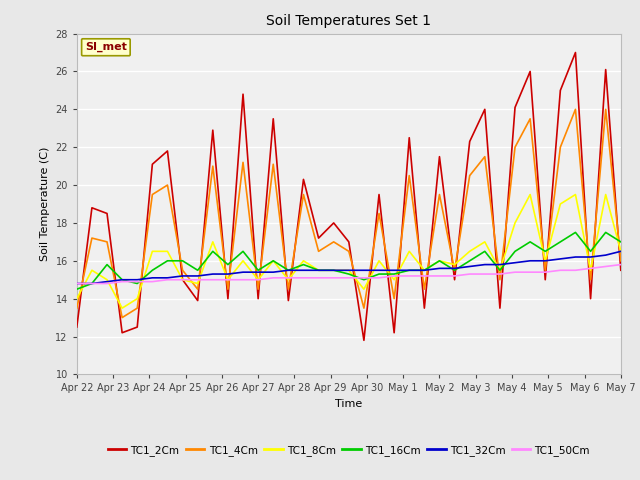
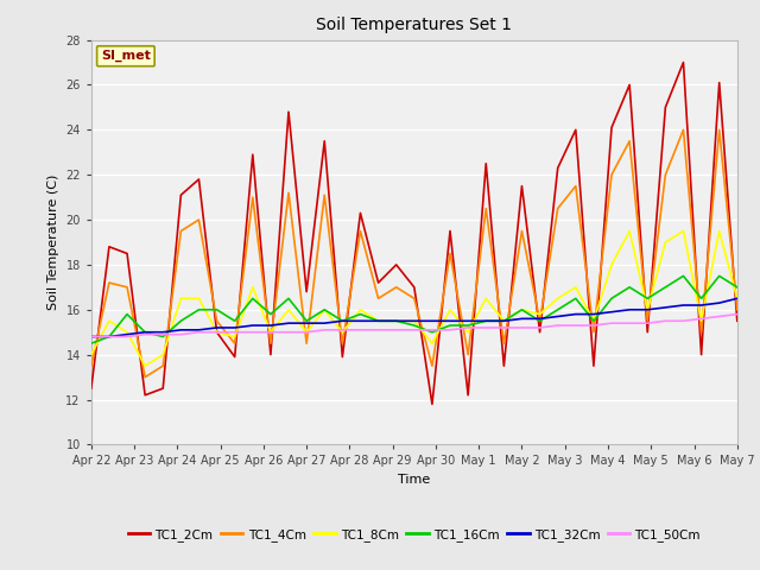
TC1_2Cm/Apr 27: 14.0 -> 16.8
